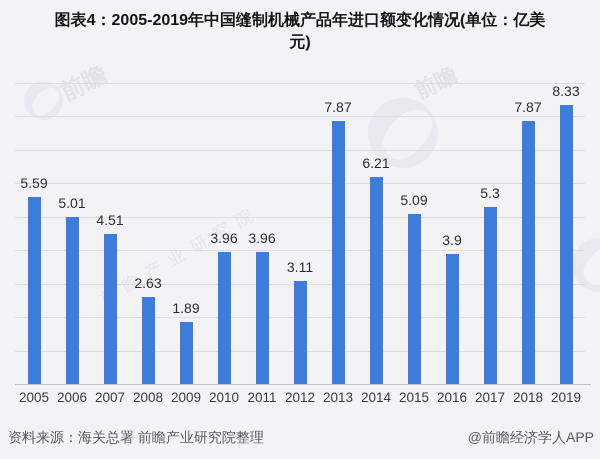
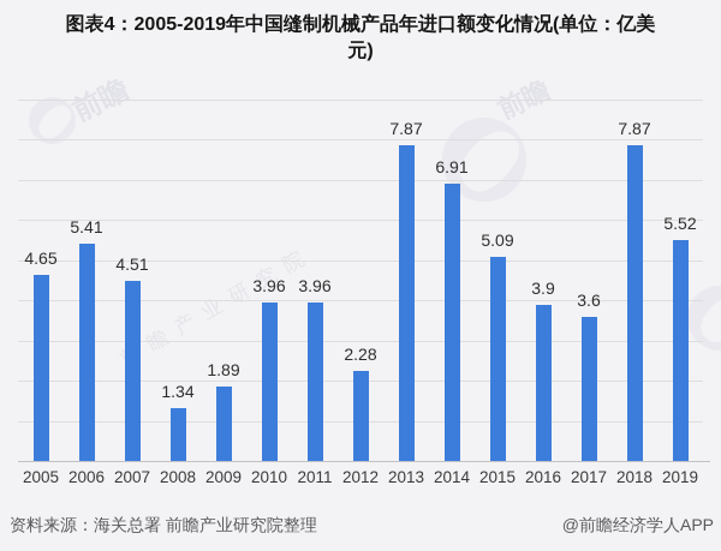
2005: 5.59 -> 4.65
2006: 5.01 -> 5.41
2008: 2.63 -> 1.34
2012: 3.11 -> 2.28
2014: 6.21 -> 6.91
2017: 5.3 -> 3.6
2019: 8.33 -> 5.52
